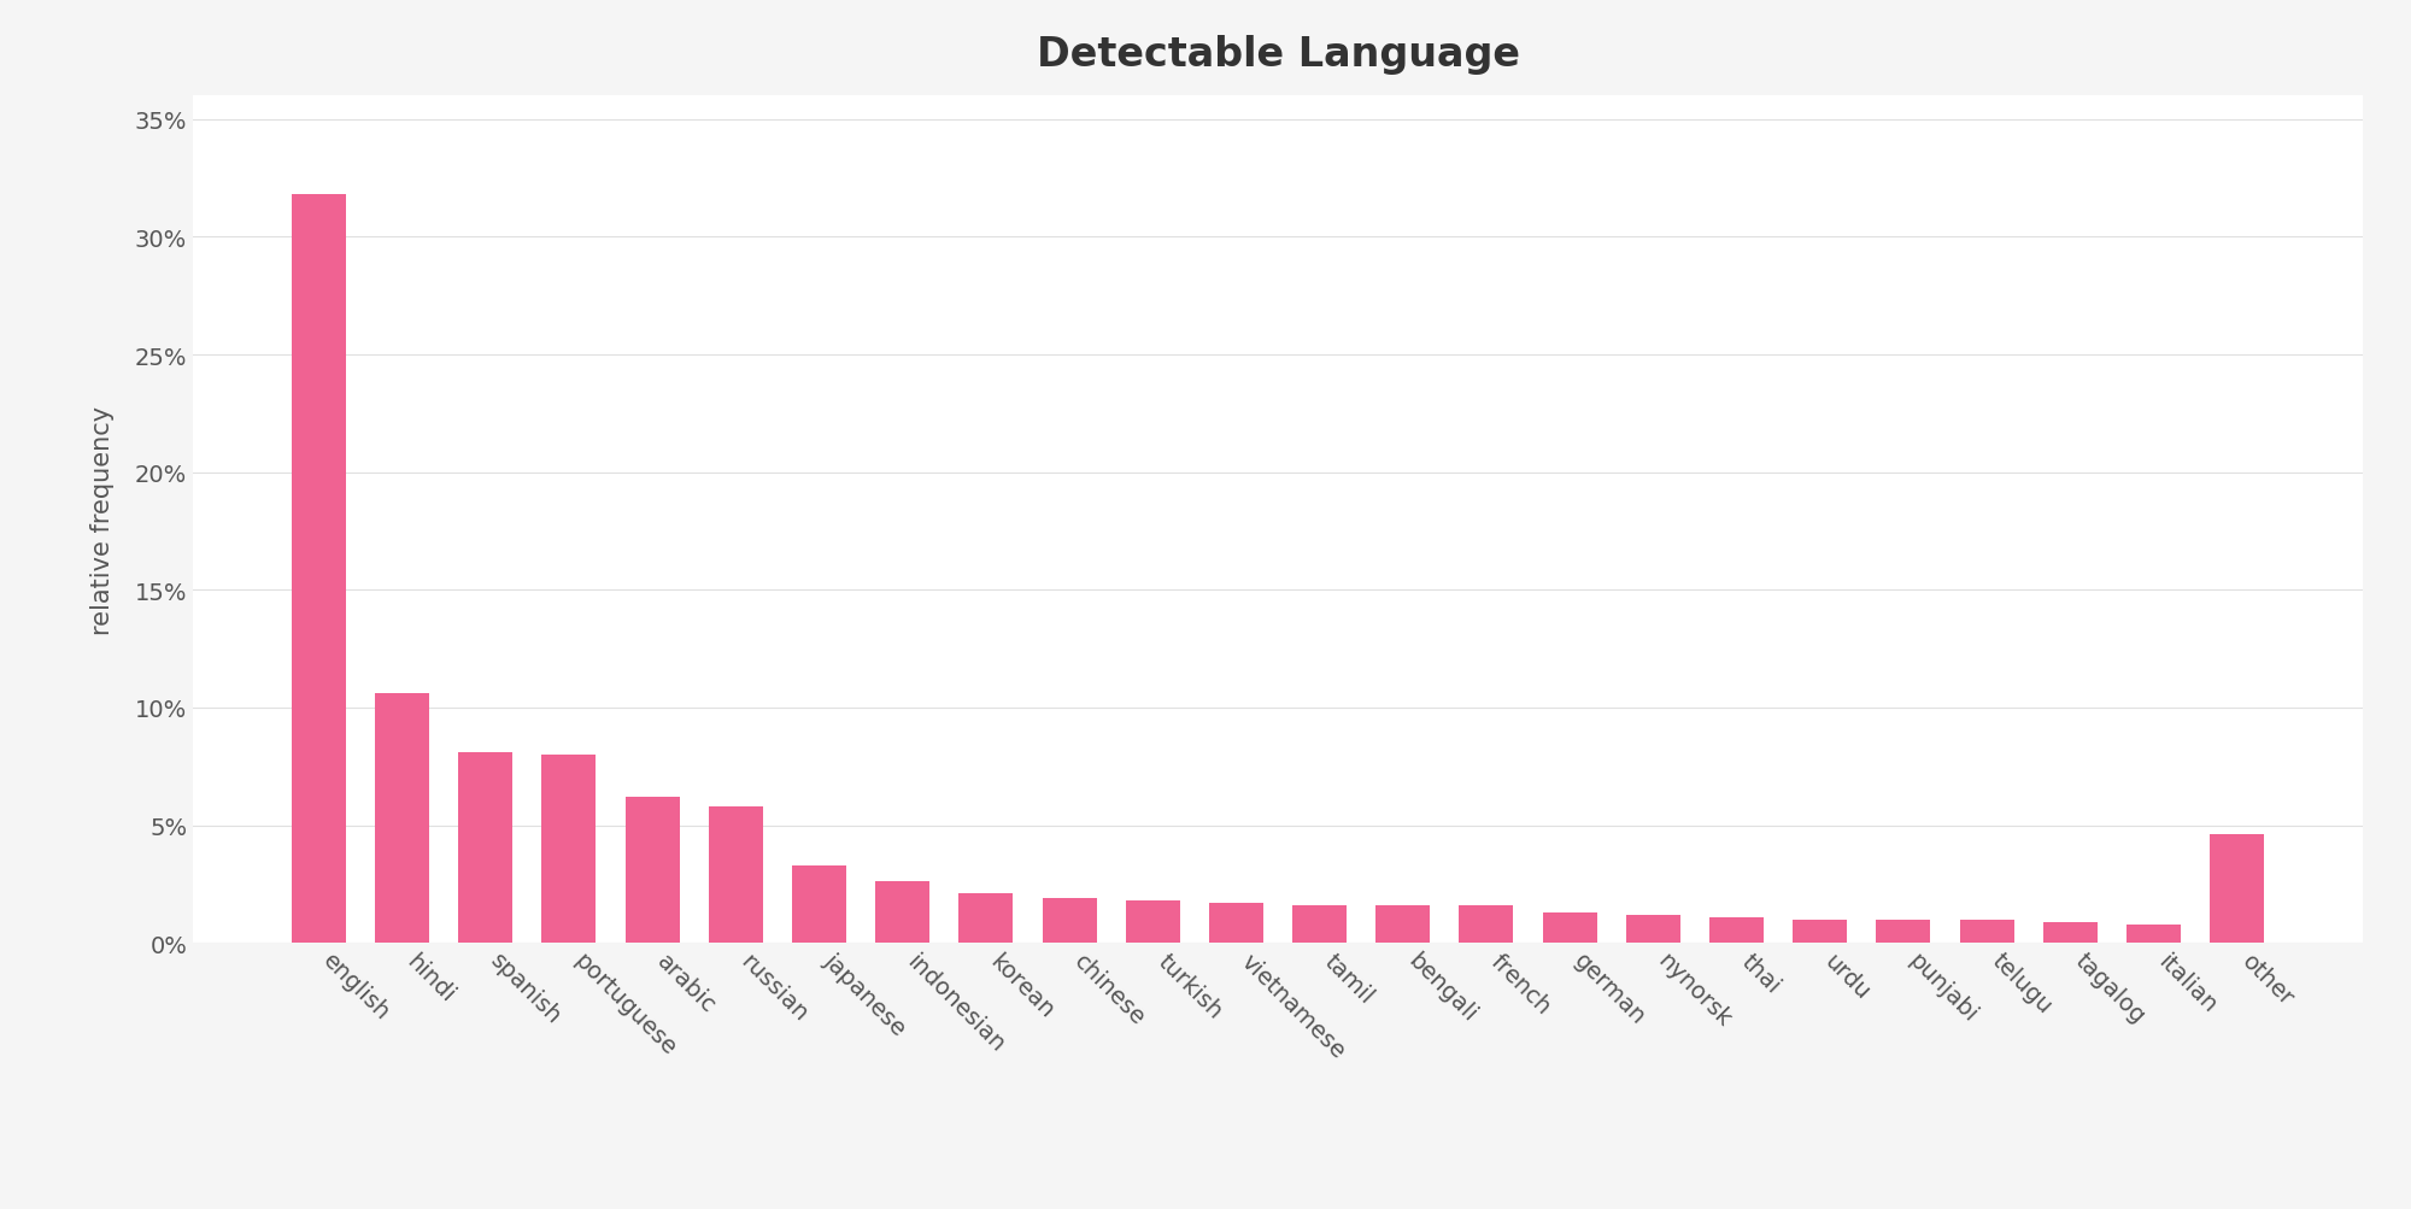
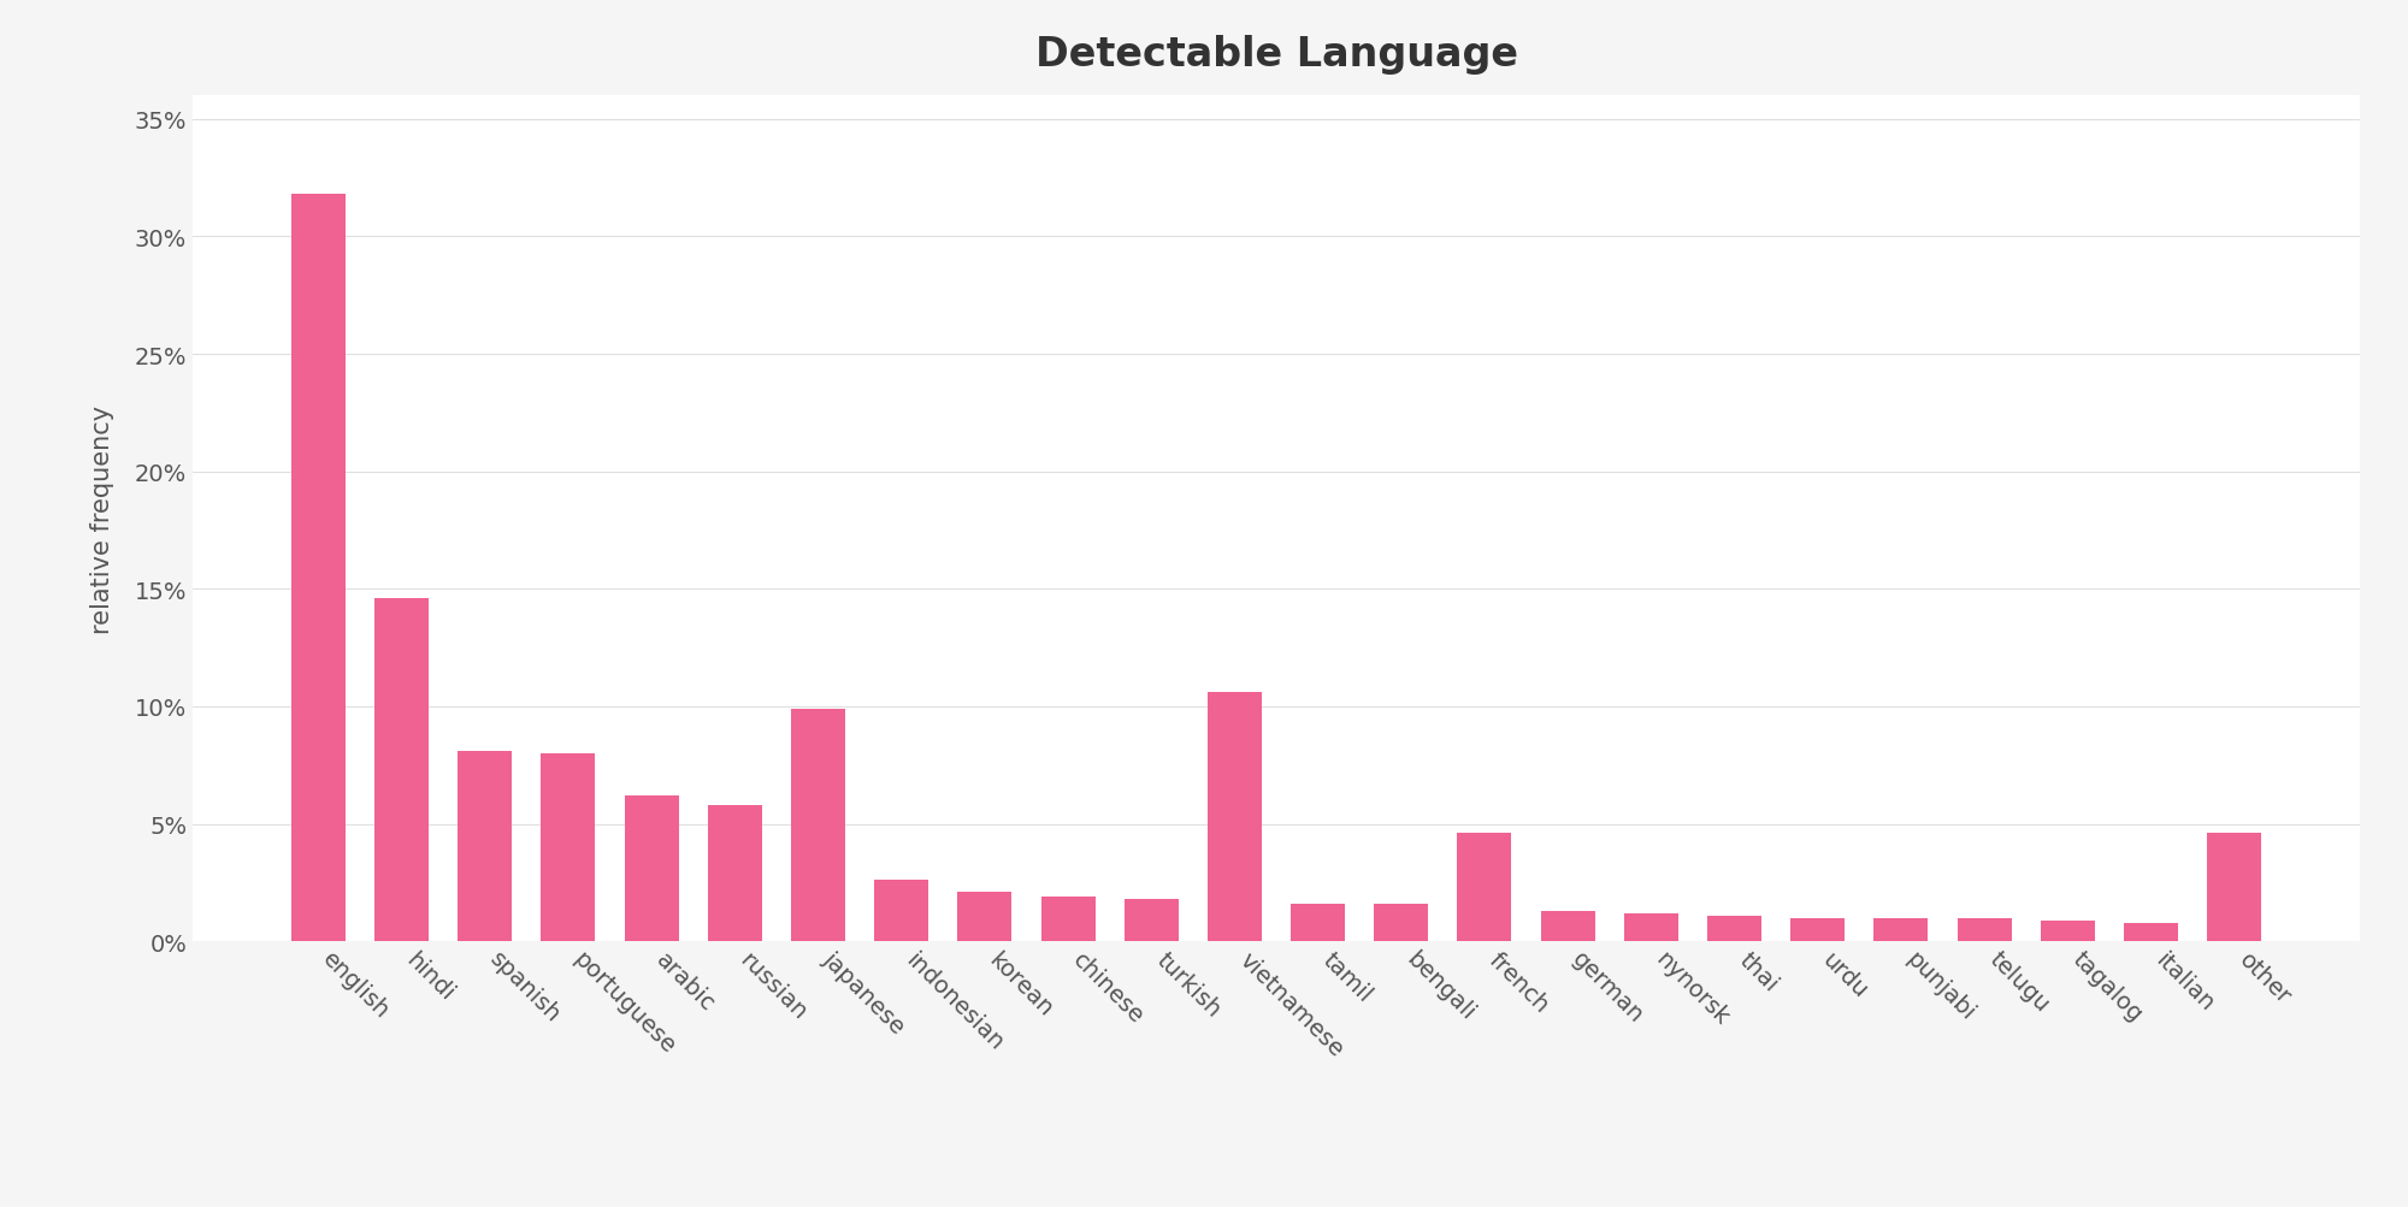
hindi: 10.6% -> 14.6%
japanese: 3.3% -> 9.9%
vietnamese: 1.7% -> 10.6%
french: 1.6% -> 4.6%
